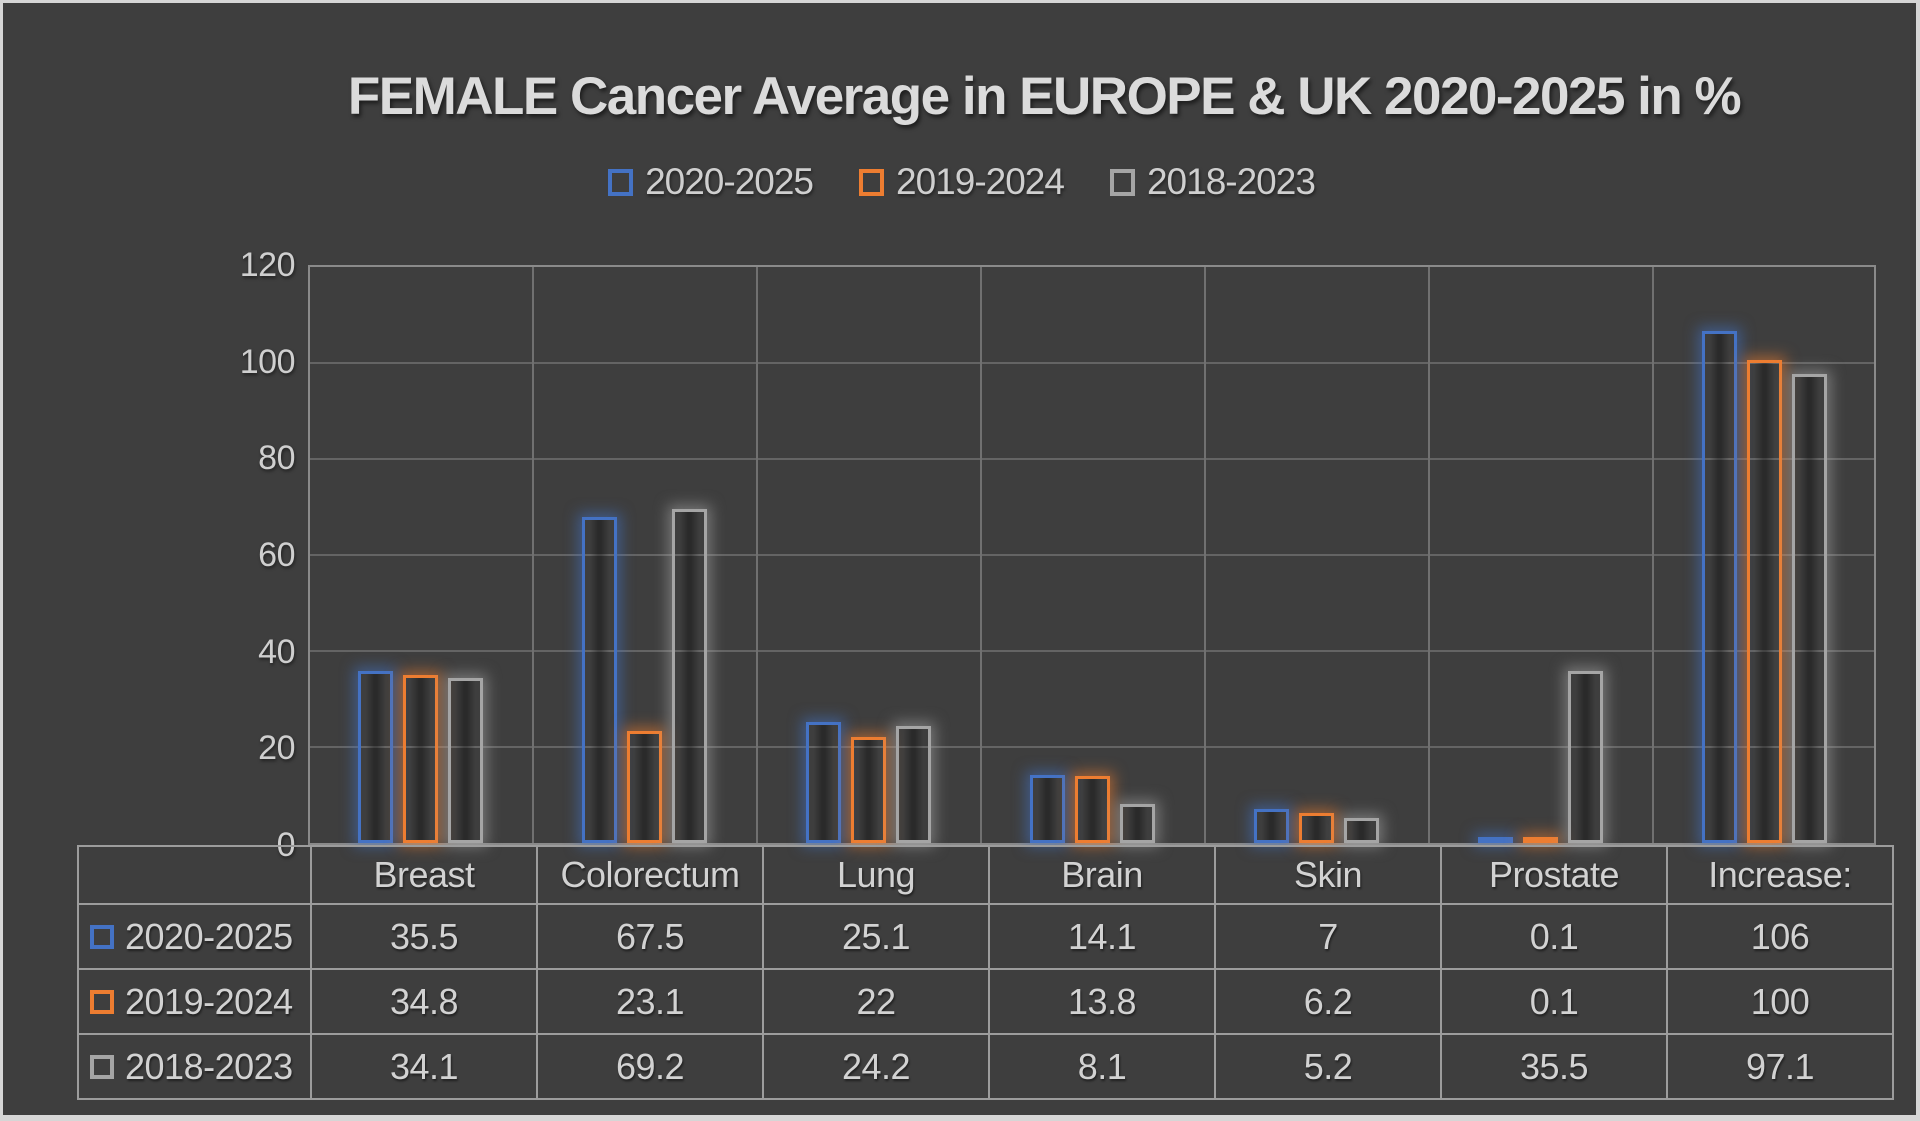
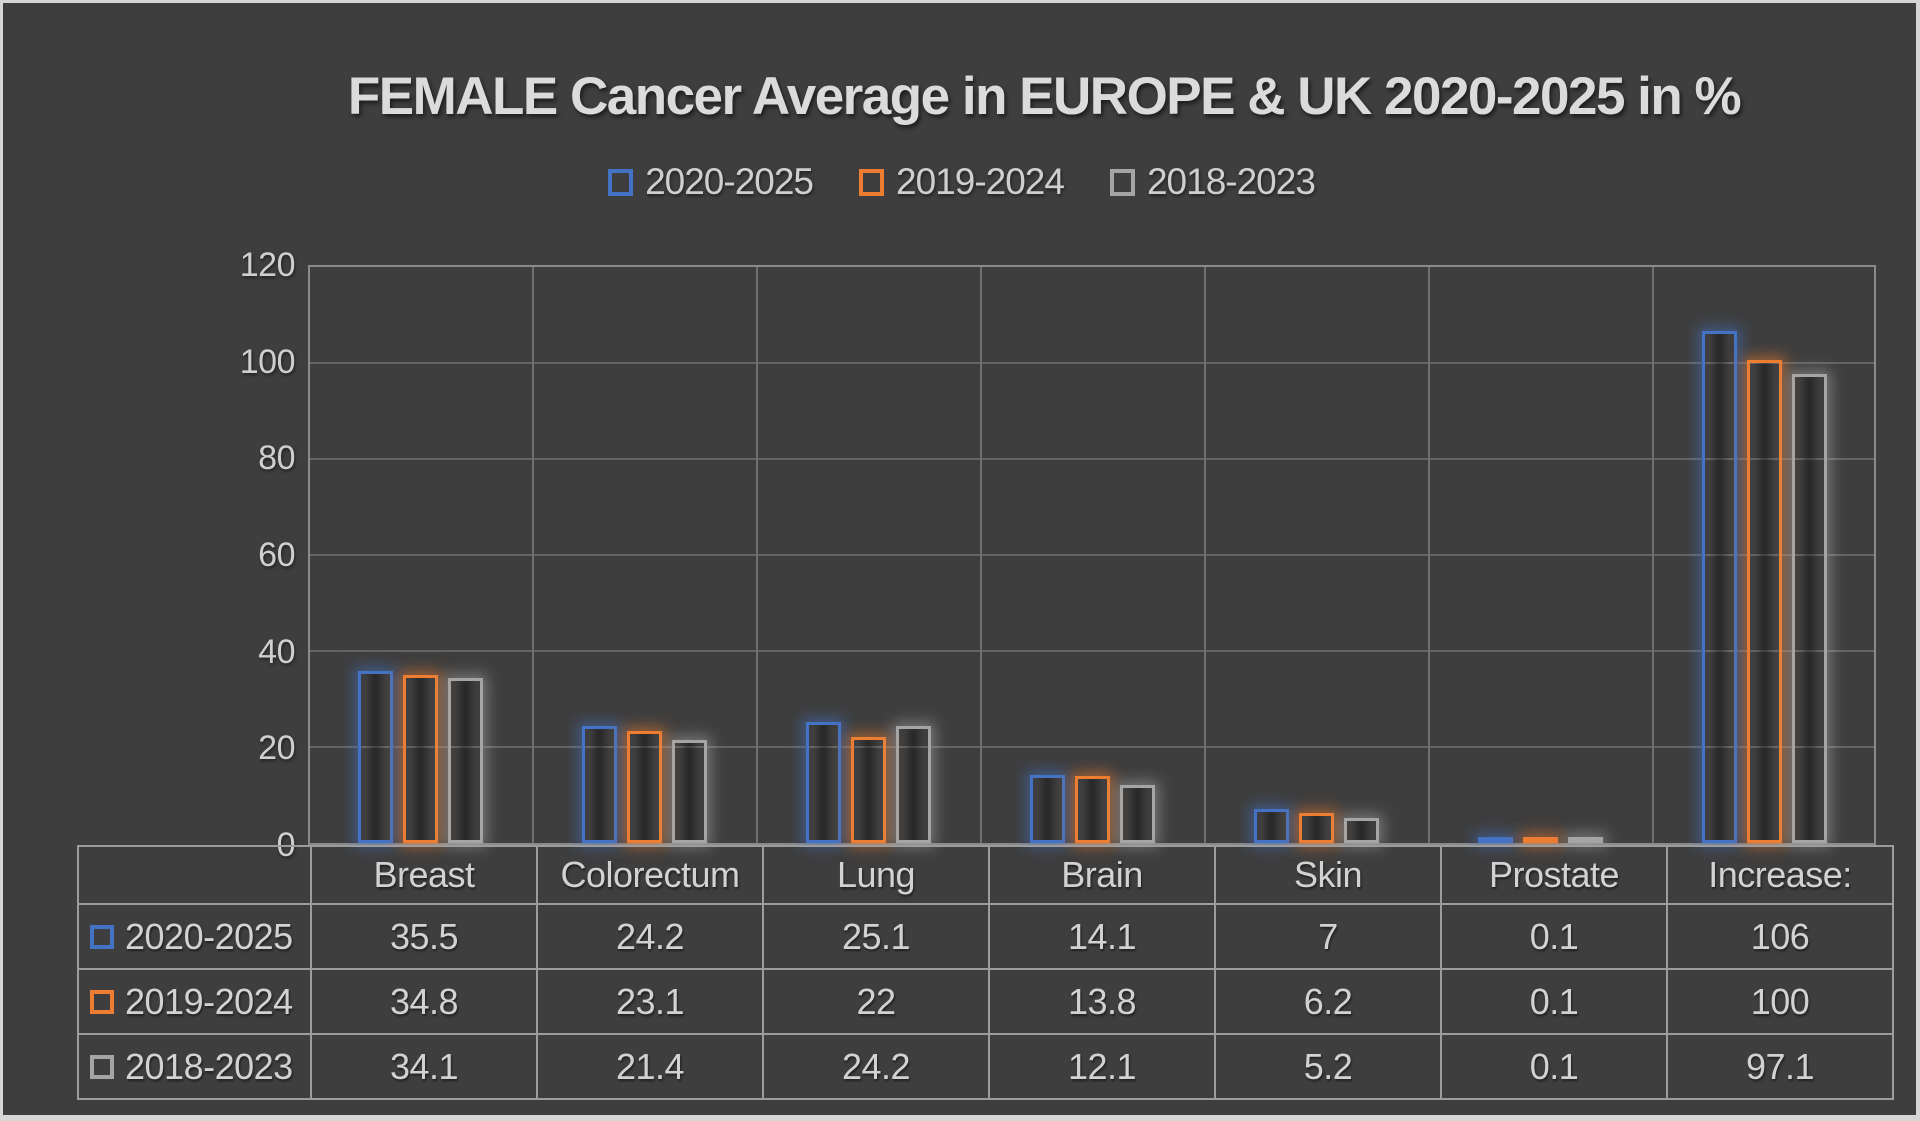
2020-2025/Colorectum: 67.5 -> 24.2
2018-2023/Colorectum: 69.2 -> 21.4
2018-2023/Brain: 8.1 -> 12.1
2018-2023/Prostate: 35.5 -> 0.1
